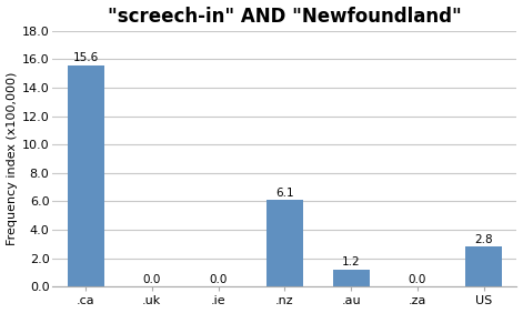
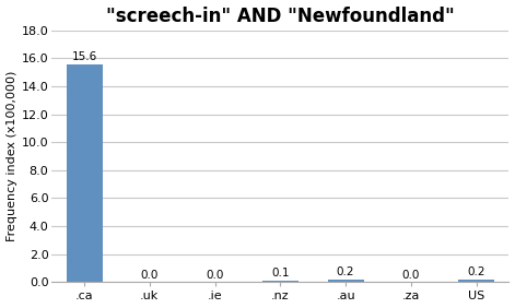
.nz: 6.1 -> 0.1
.au: 1.2 -> 0.2
US: 2.8 -> 0.2
